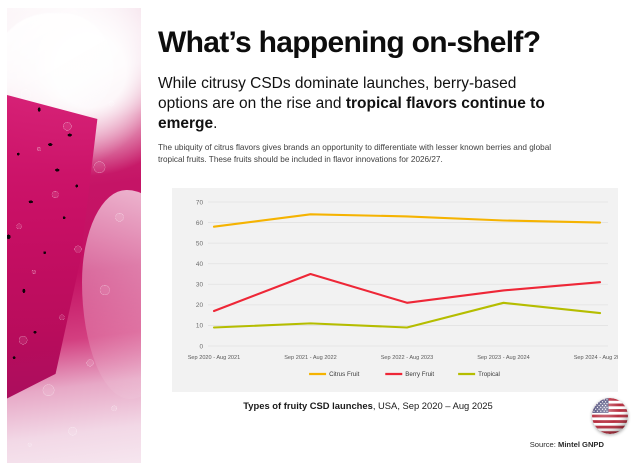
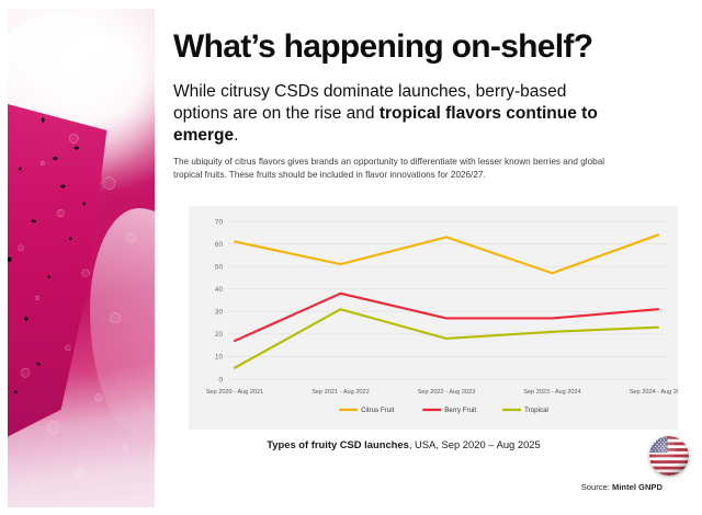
Citrus Fruit/Sep 2020 - Aug 2021: 58 -> 61
Tropical/Sep 2020 - Aug 2021: 9 -> 5
Citrus Fruit/Sep 2021 - Aug 2022: 64 -> 51
Berry Fruit/Sep 2021 - Aug 2022: 35 -> 38
Tropical/Sep 2021 - Aug 2022: 11 -> 31
Berry Fruit/Sep 2022 - Aug 2023: 21 -> 27
Tropical/Sep 2022 - Aug 2023: 9 -> 18
Citrus Fruit/Sep 2023 - Aug 2024: 61 -> 47
Citrus Fruit/Sep 2024 - Aug 2025: 60 -> 64
Tropical/Sep 2024 - Aug 2025: 16 -> 23
